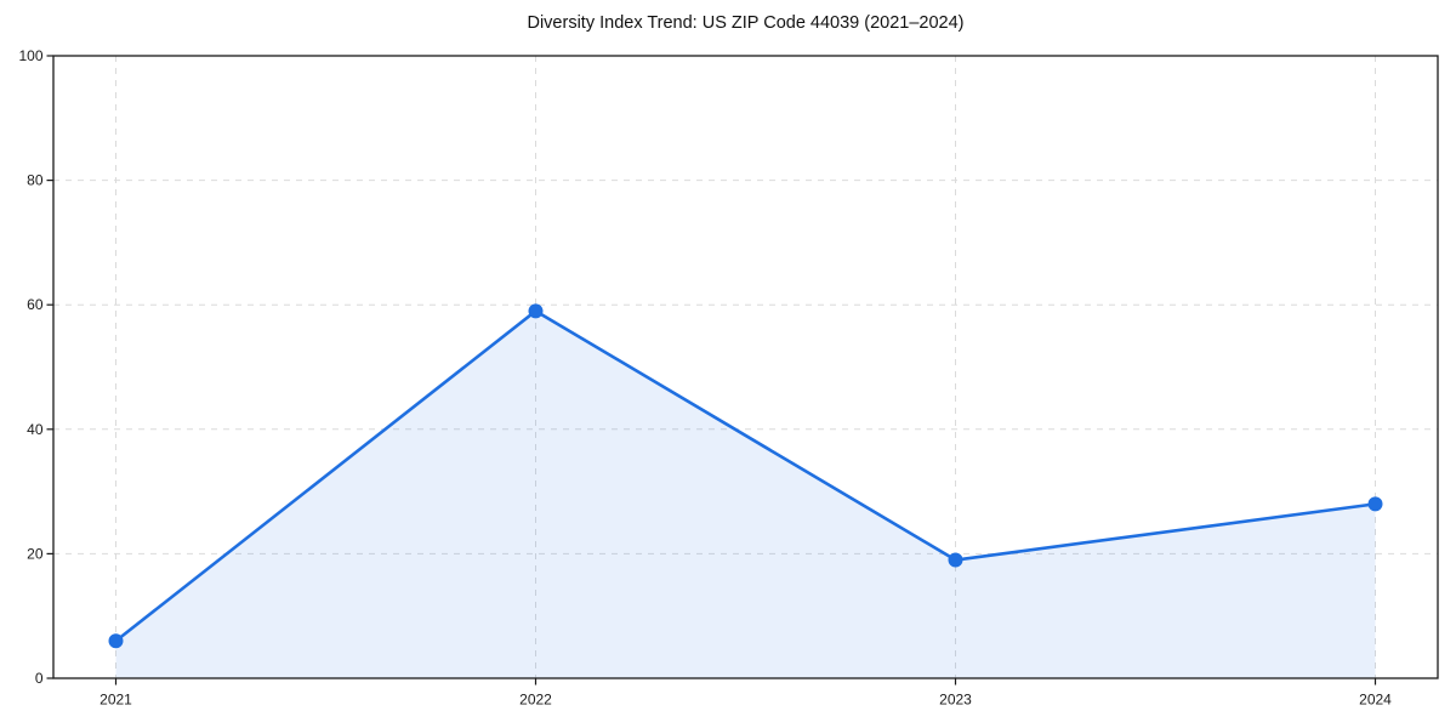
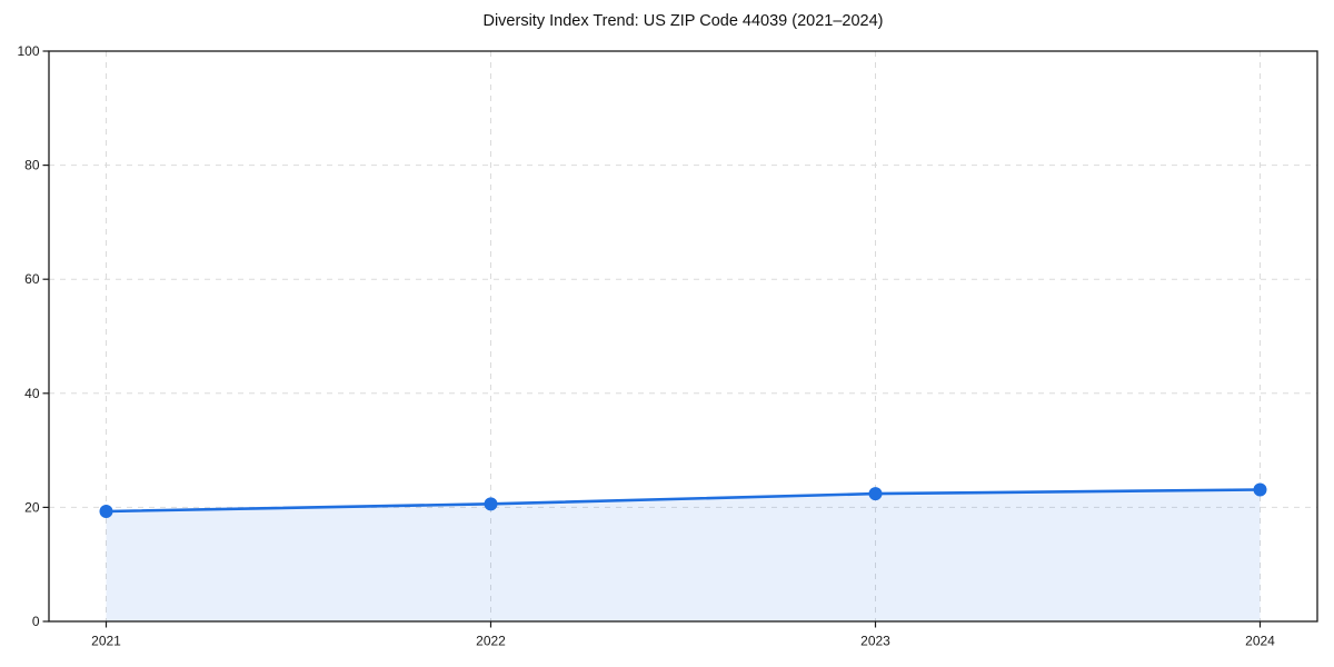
2021: 6 -> 19
2022: 59 -> 21
2023: 19 -> 22
2024: 28 -> 23
